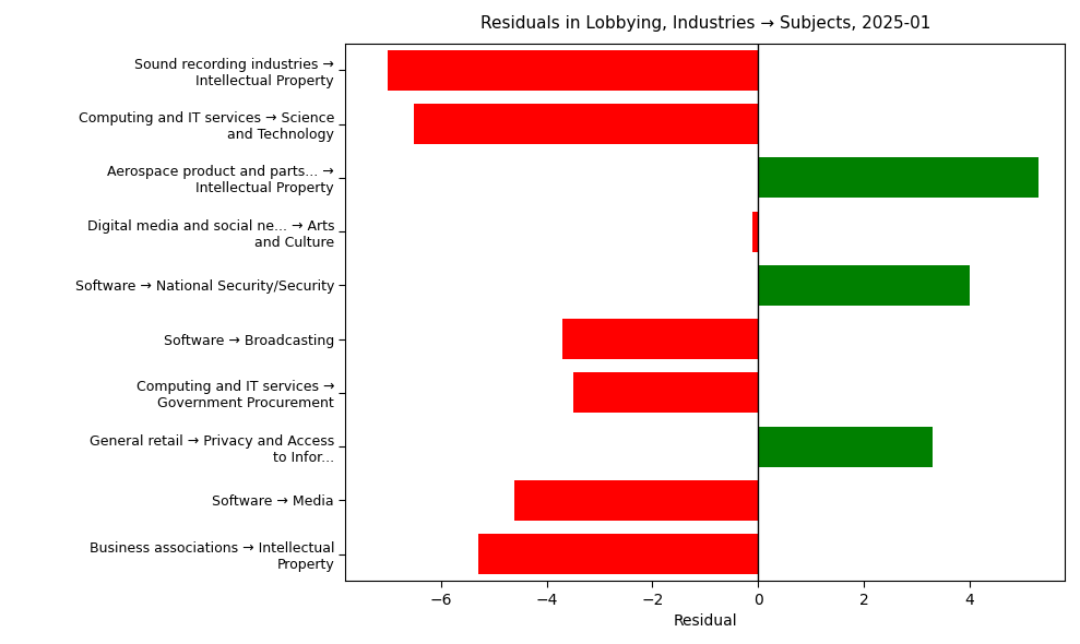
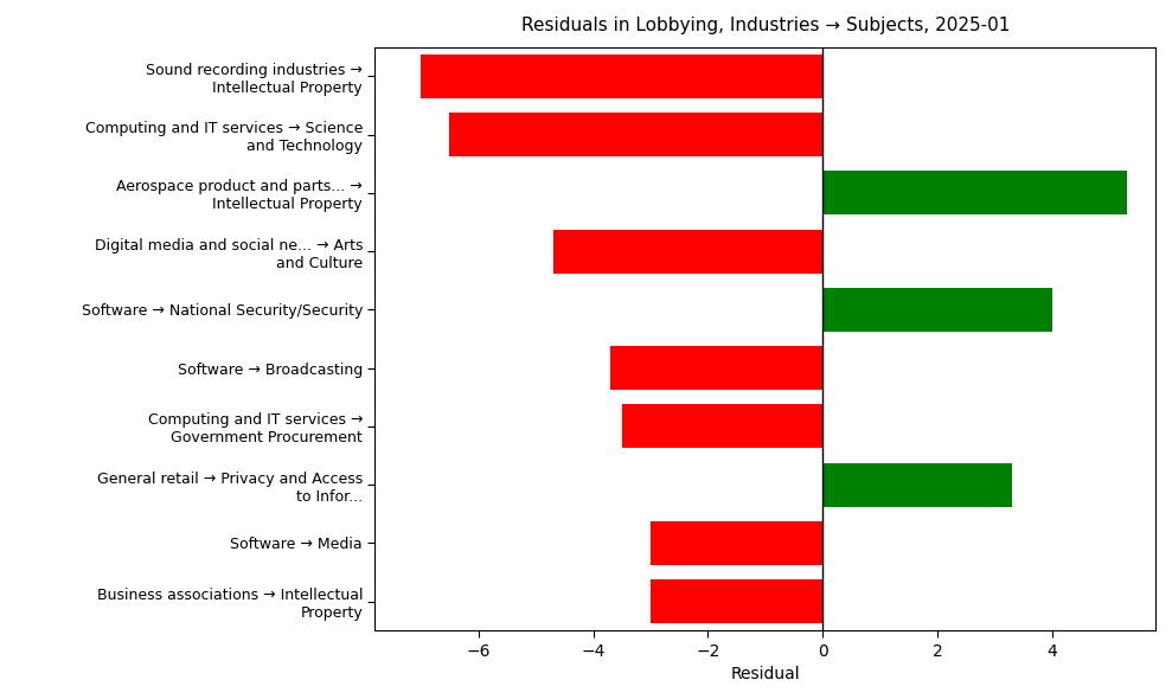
Digital media and social ne... → Arts and Culture: -0.1 -> -4.7
Software → Media: -4.6 -> -3.0
Business associations → Intellectual Property: -5.3 -> -3.0
